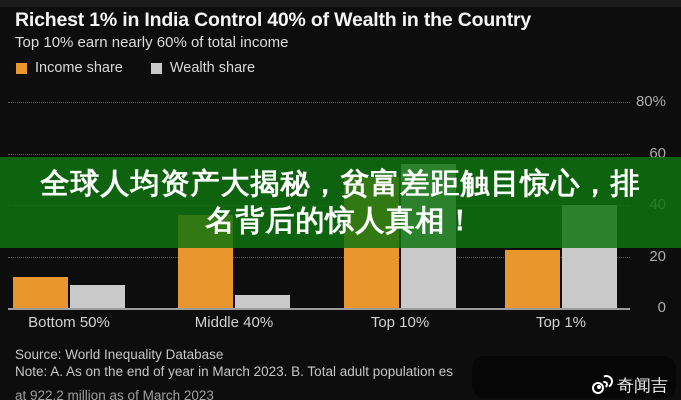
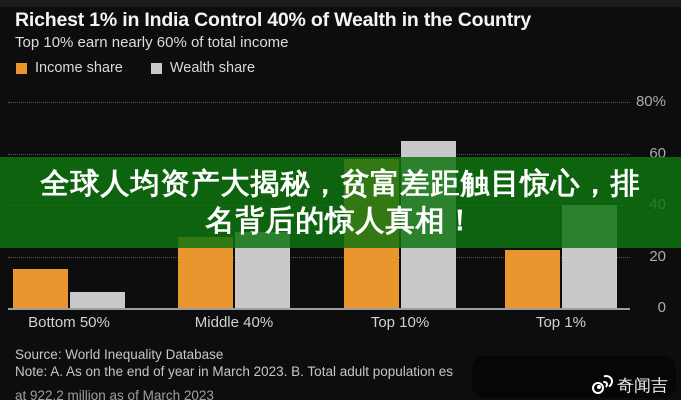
Income share/Bottom 50%: 12% -> 15%
Wealth share/Bottom 50%: 9% -> 6%
Income share/Middle 40%: 36% -> 28%
Wealth share/Middle 40%: 5% -> 30%
Income share/Top 10%: 51% -> 58%
Wealth share/Top 10%: 56% -> 65%
